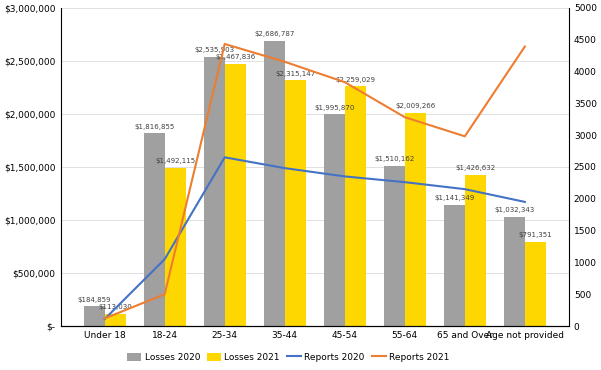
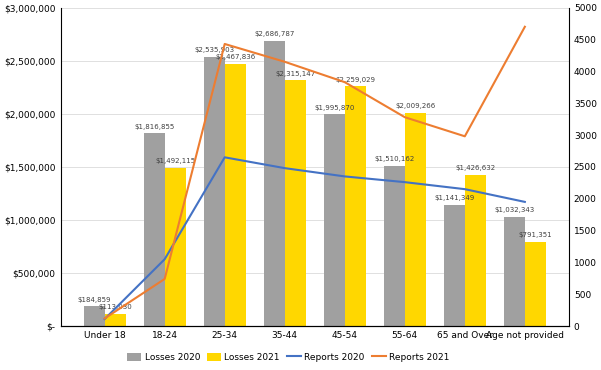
Reports 2021/18-24: 500 -> 740
Reports 2021/Age not provided: 4390 -> 4700
